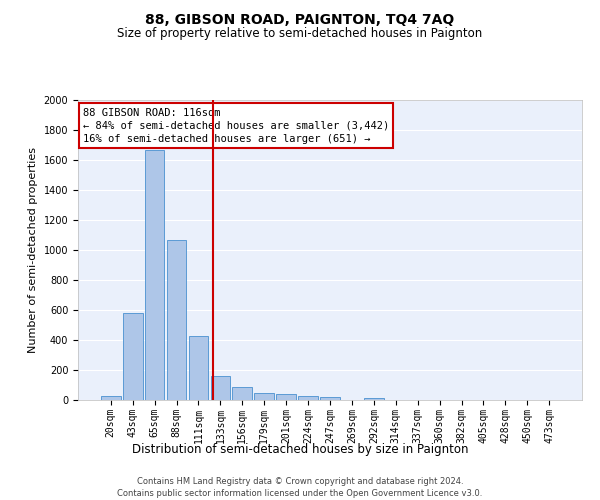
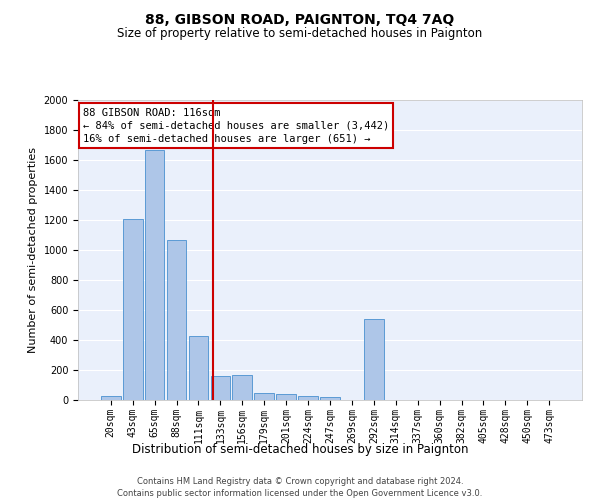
43sqm: 580 -> 1210
156sqm: 80 -> 170
292sqm: 20 -> 540
